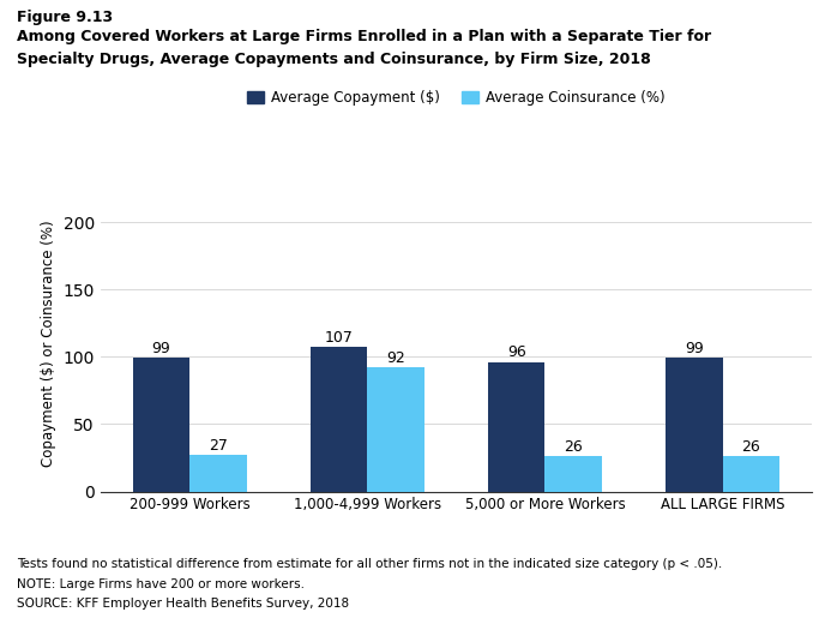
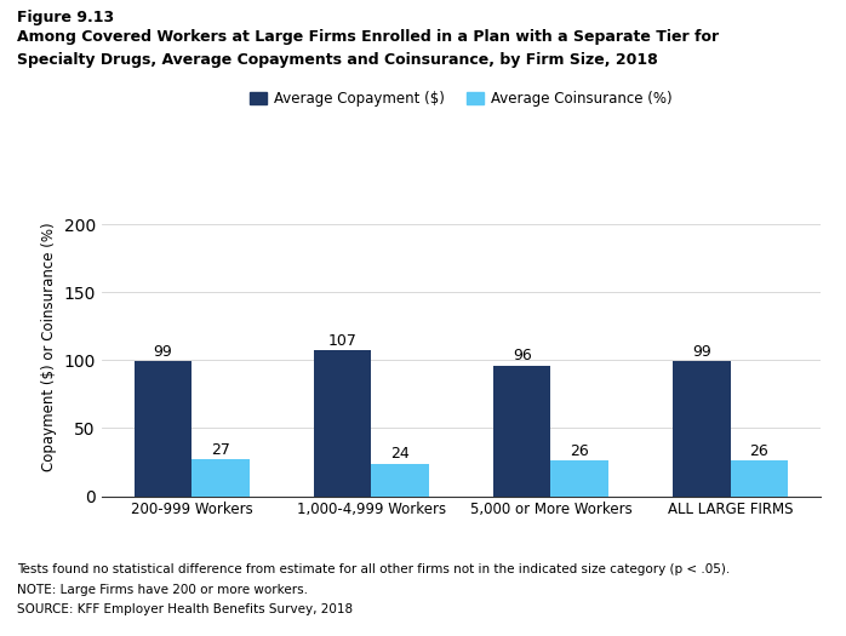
Average Coinsurance (%)/1,000-4,999 Workers: 92 -> 24
